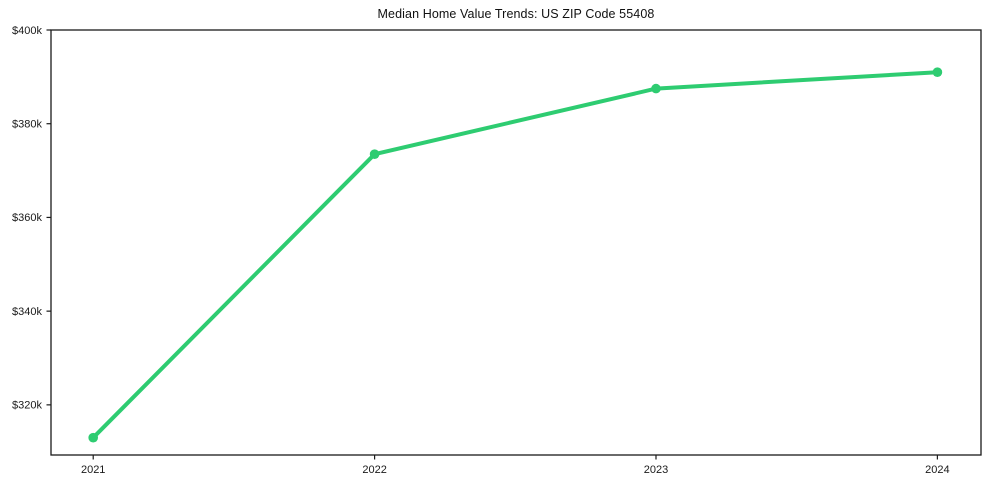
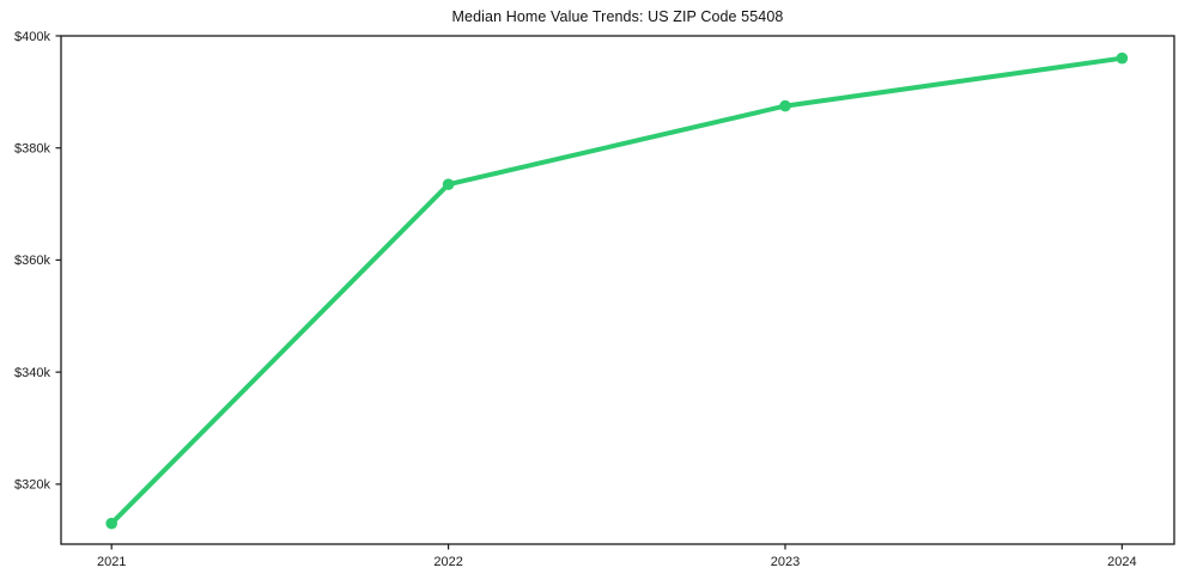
2024: $391k -> $396k
